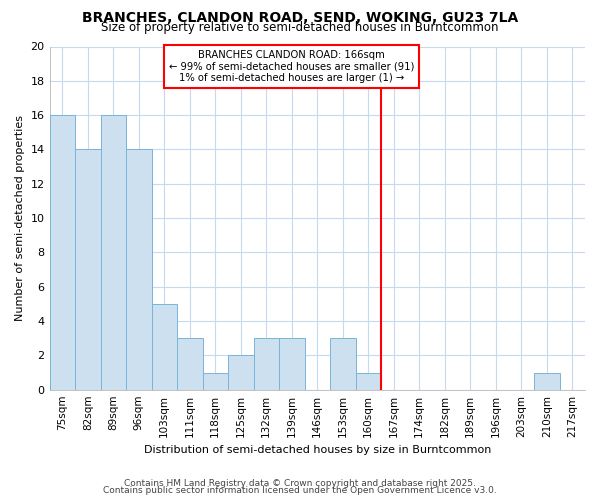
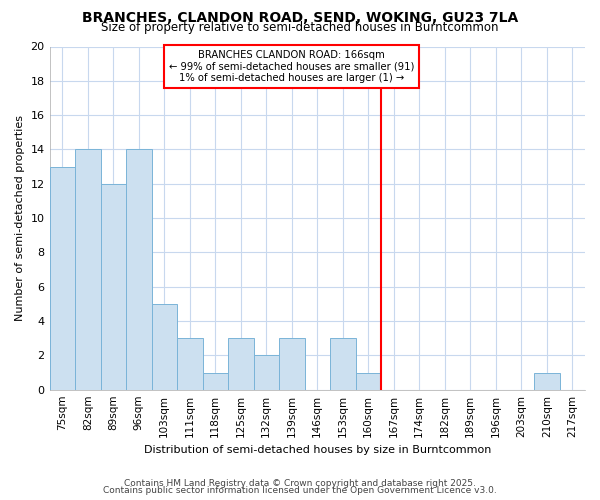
75sqm: 16 -> 13
89sqm: 16 -> 12
125sqm: 2 -> 3
132sqm: 3 -> 2
